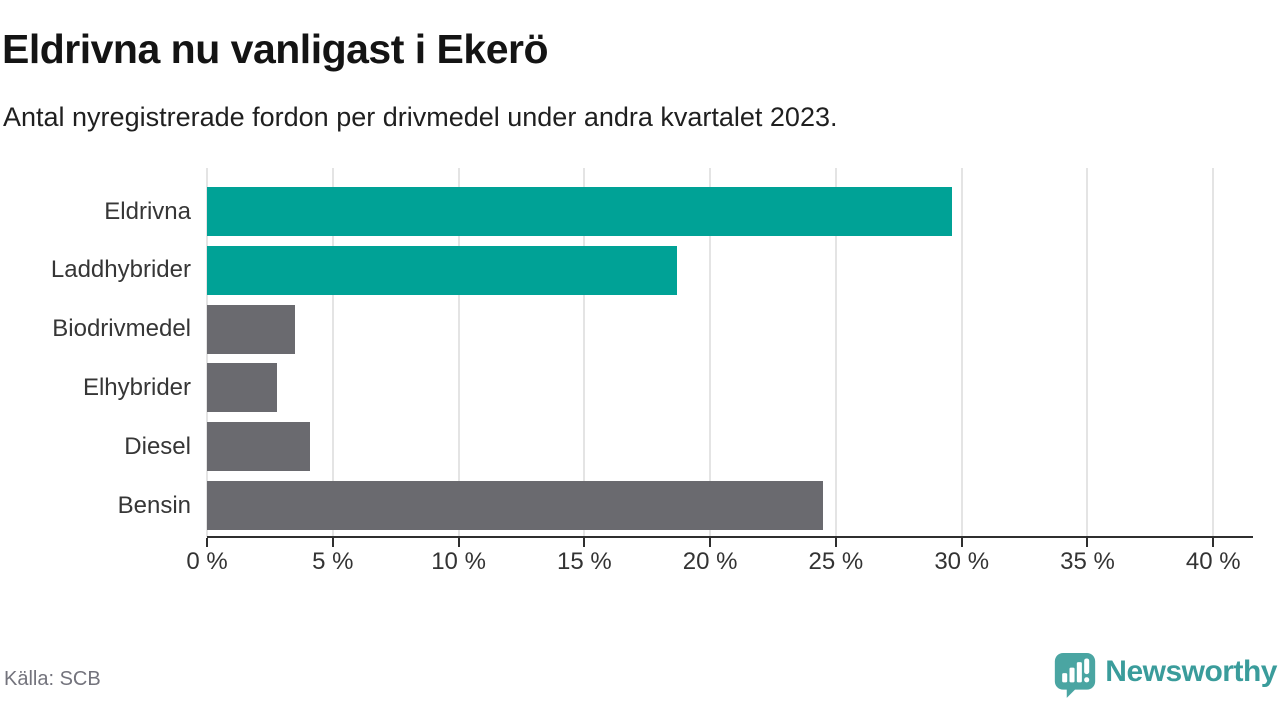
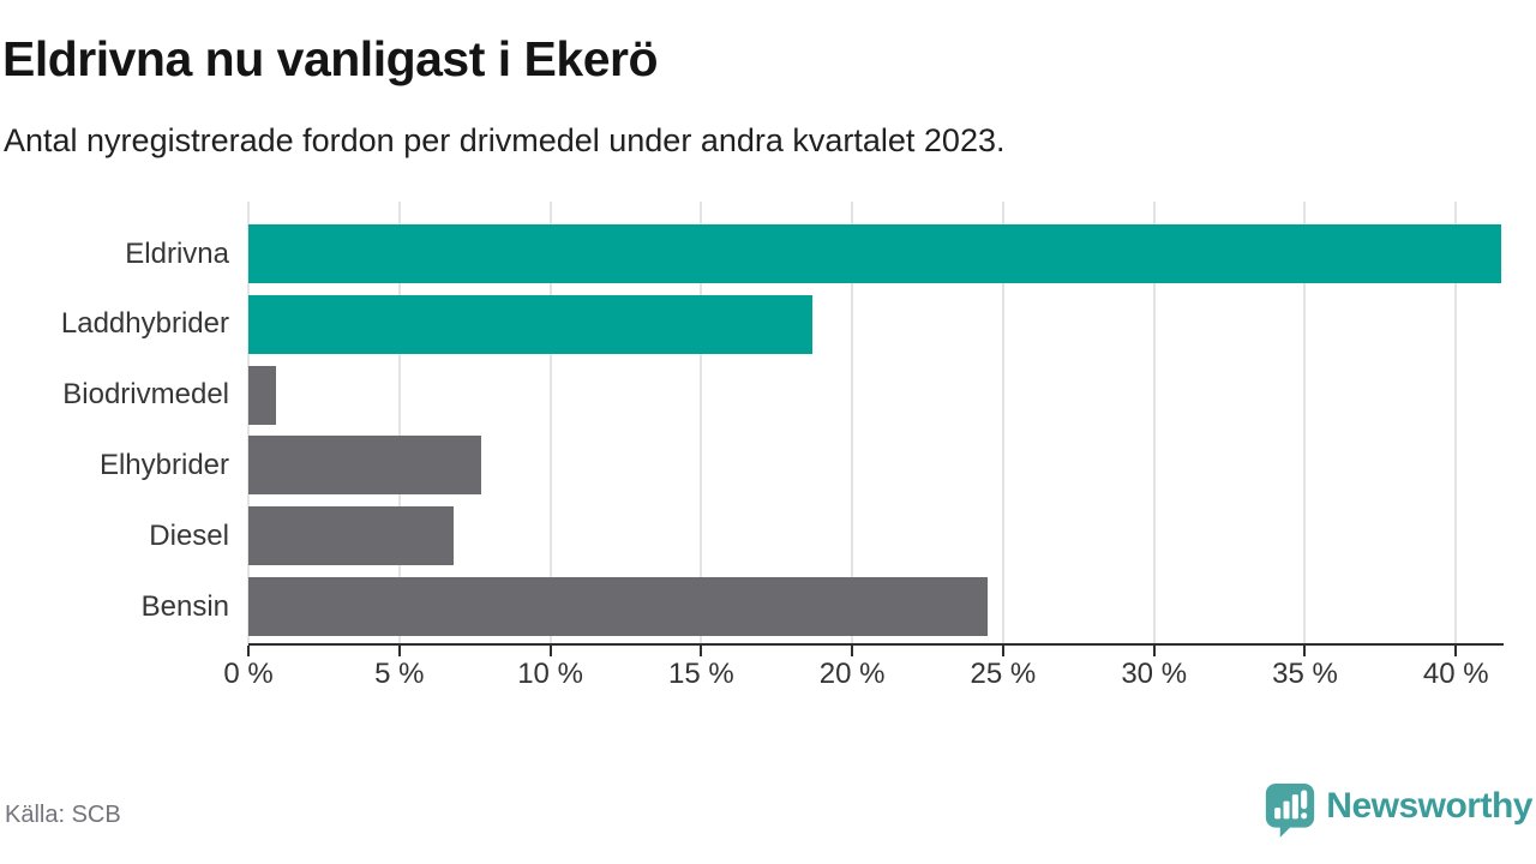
Eldrivna: 29.6% -> 41.5%
Biodrivmedel: 3.5% -> 0.9%
Elhybrider: 2.8% -> 7.7%
Diesel: 4.1% -> 6.8%
